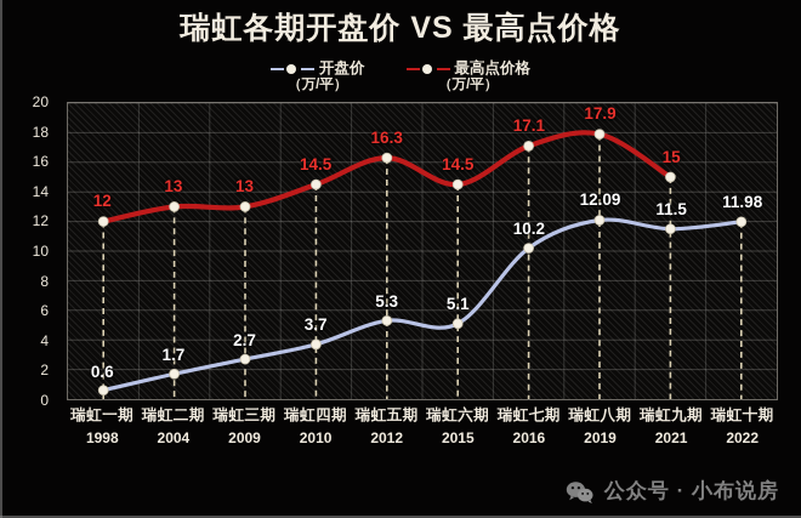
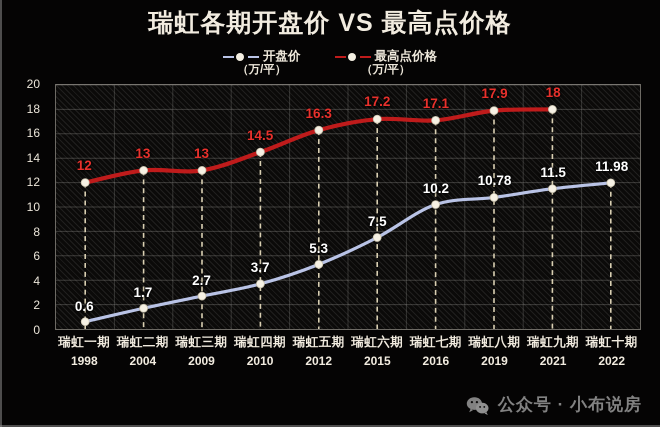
开盘价/瑞虹六期: 5.1 -> 7.5
最高点价格/瑞虹六期: 14.5 -> 17.2
开盘价/瑞虹八期: 12.09 -> 10.78
最高点价格/瑞虹九期: 15 -> 18
